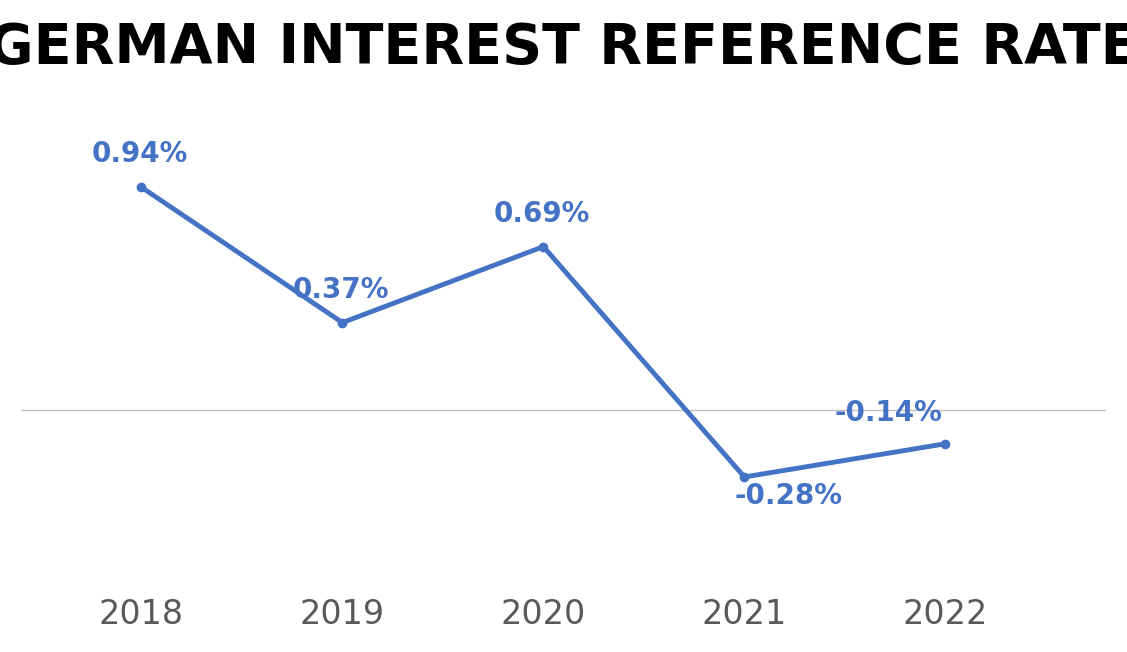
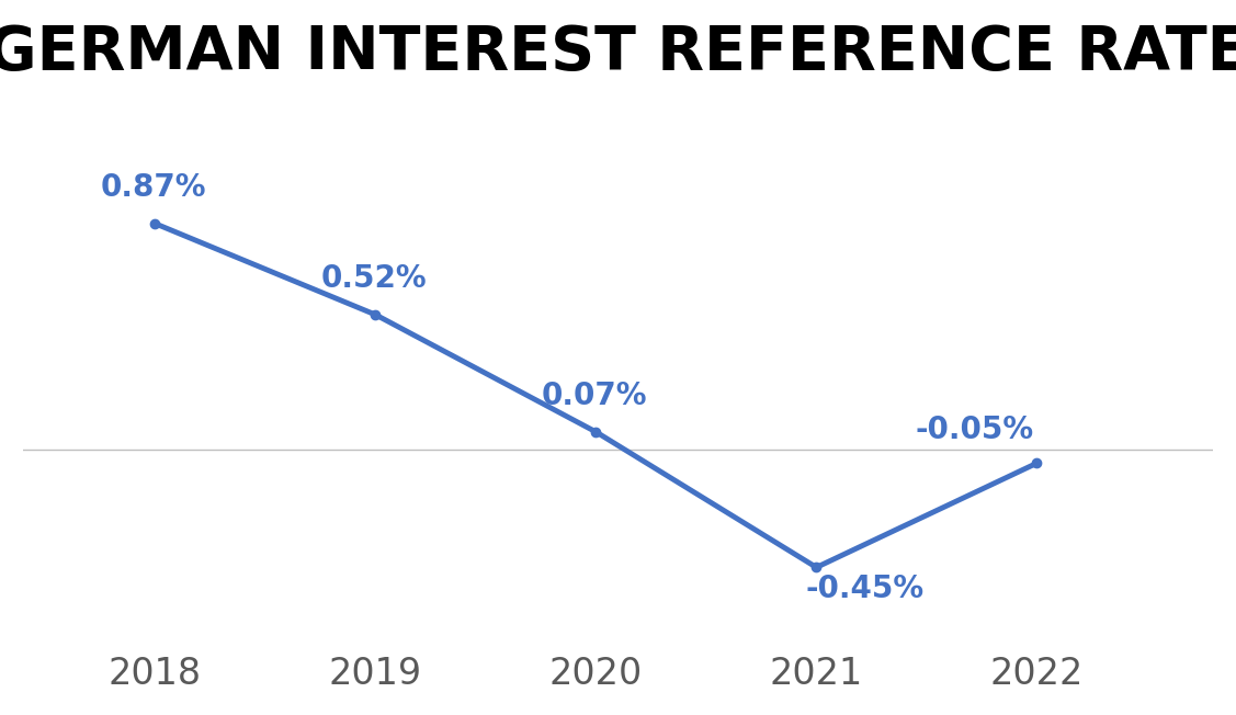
2018: 0.94% -> 0.87%
2019: 0.37% -> 0.52%
2020: 0.69% -> 0.07%
2021: -0.28% -> -0.45%
2022: -0.14% -> -0.05%
